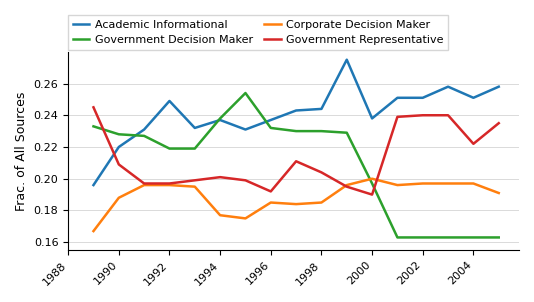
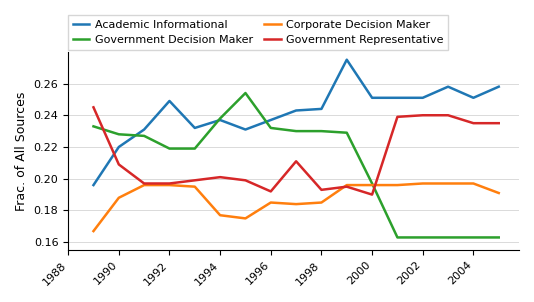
Government Representative/1998: 0.204 -> 0.193
Academic Informational/2000: 0.238 -> 0.251
Corporate Decision Maker/2000: 0.200 -> 0.196
Government Representative/2004: 0.222 -> 0.235
